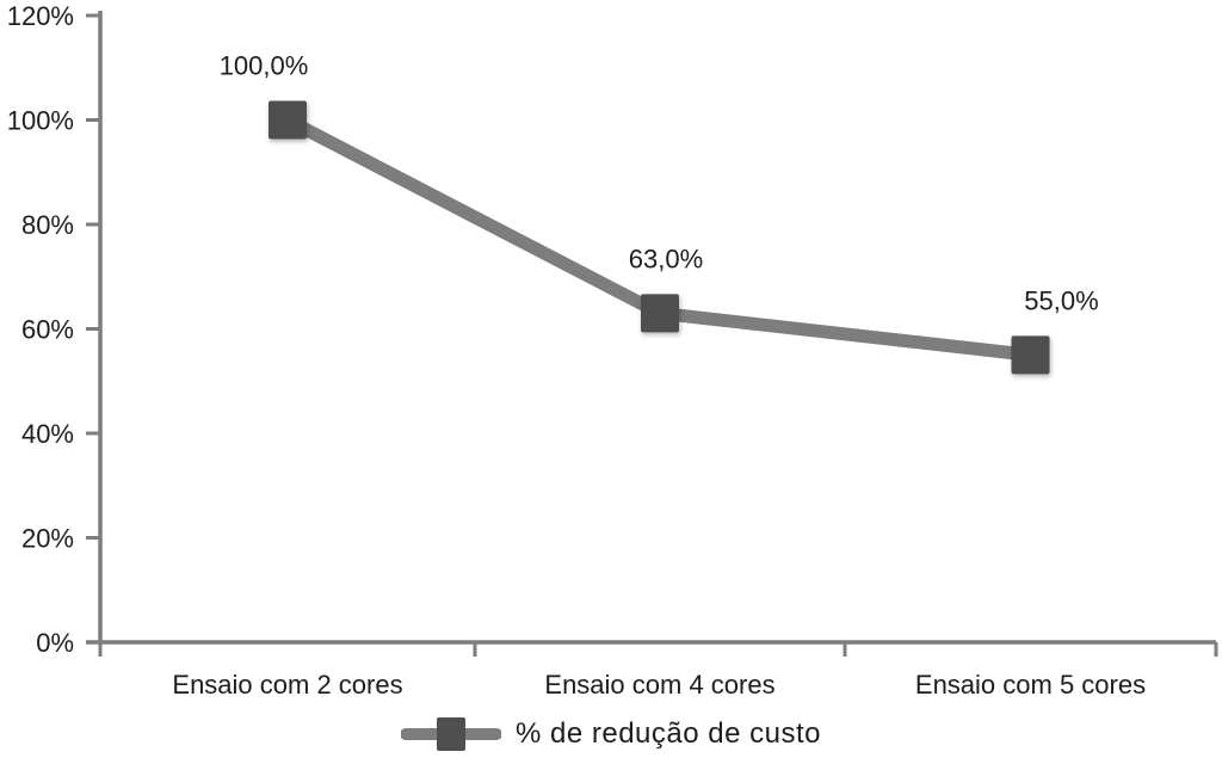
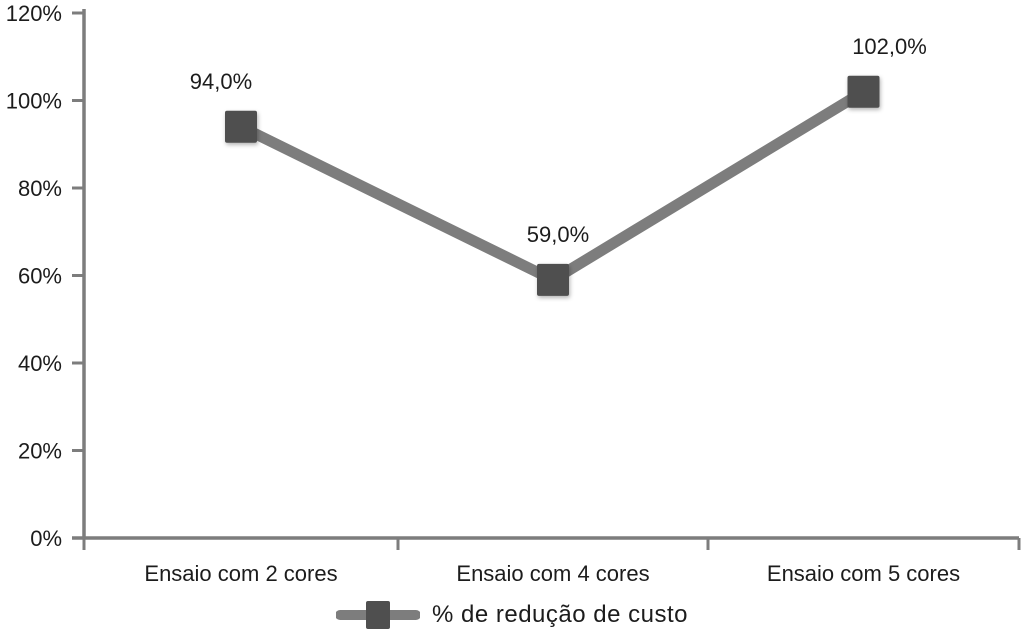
Ensaio com 2 cores: 100,0% -> 94,0%
Ensaio com 4 cores: 63,0% -> 59,0%
Ensaio com 5 cores: 55,0% -> 102,0%
